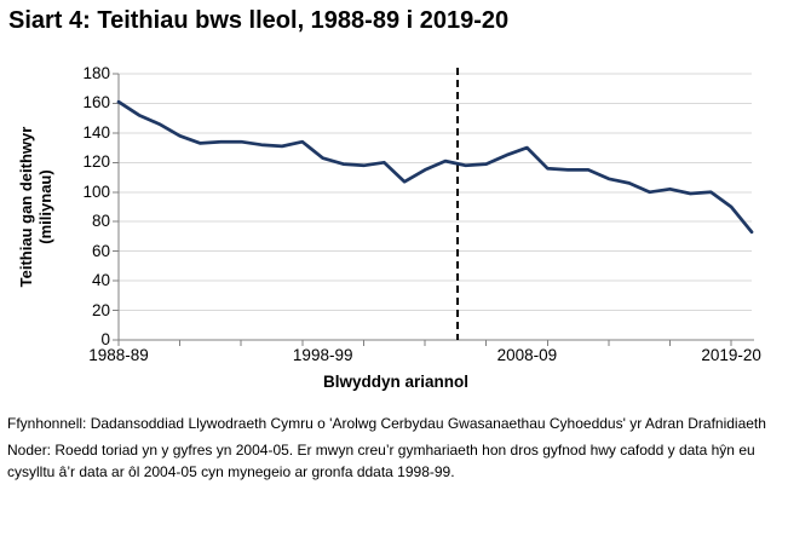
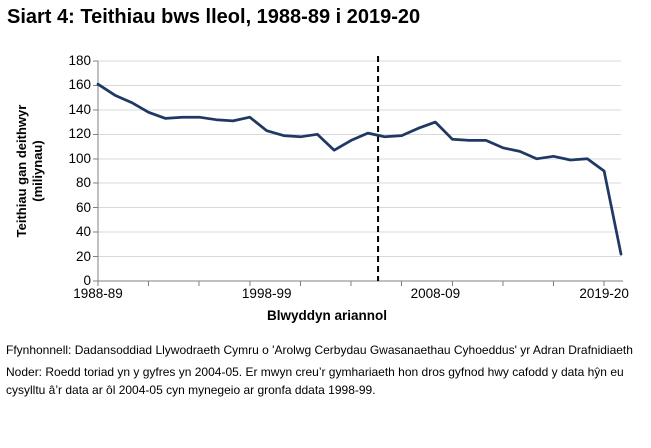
2019-20: 73 -> 22
